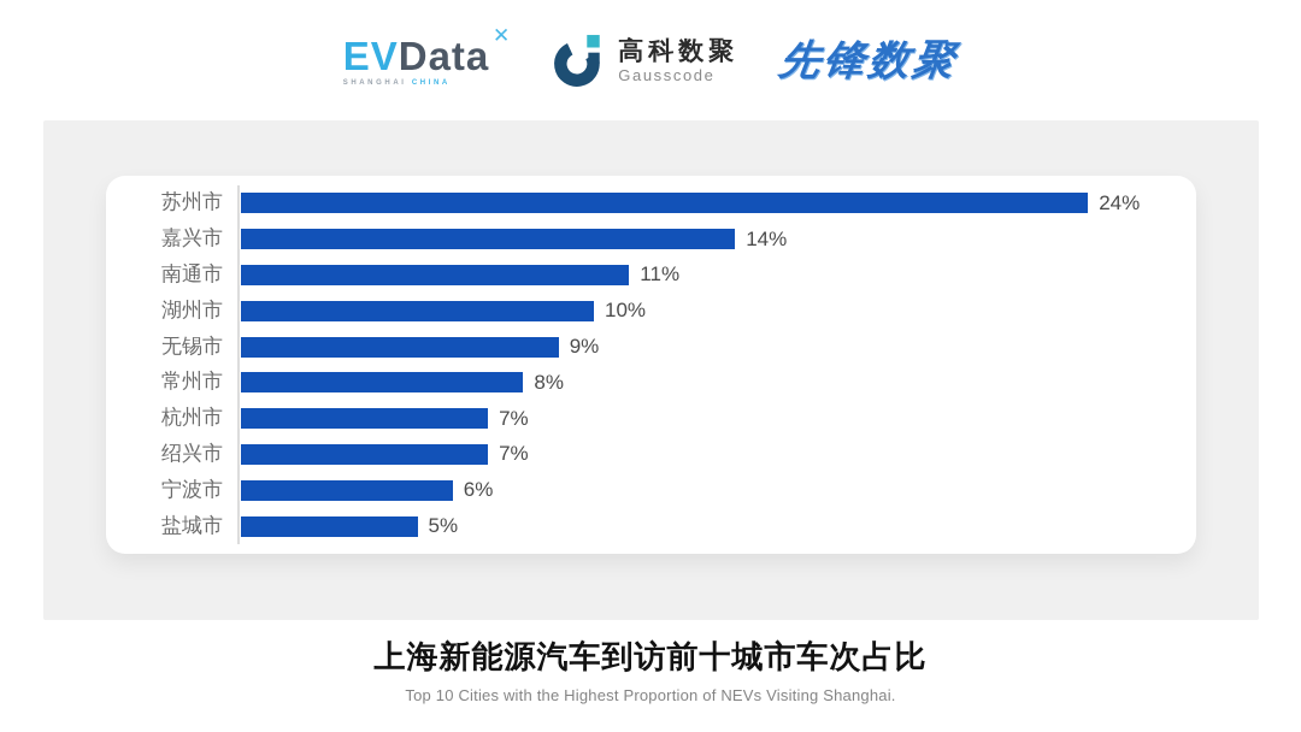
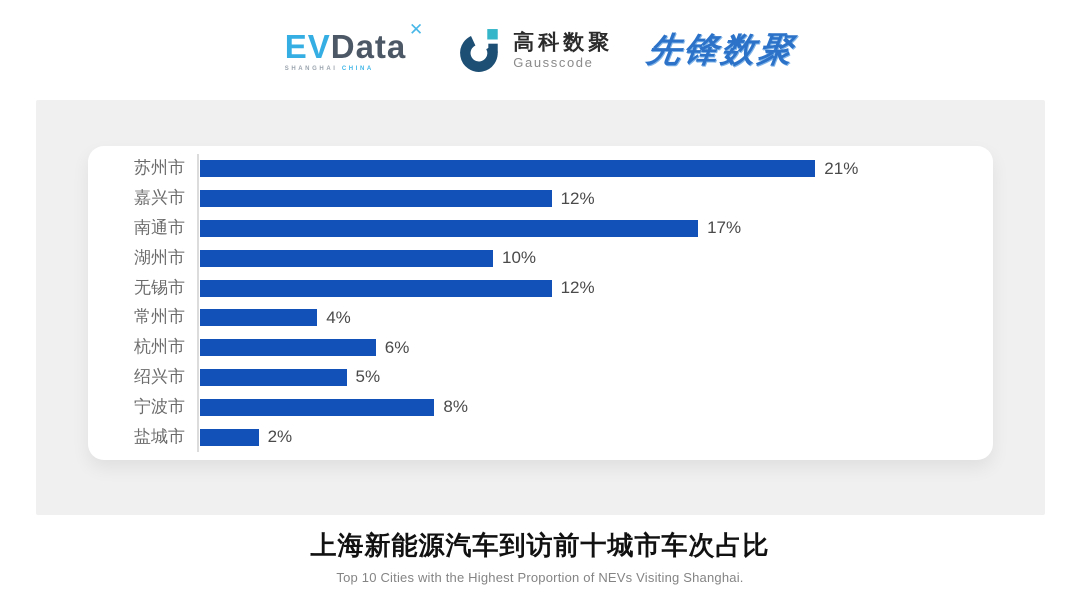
苏州市: 24% -> 21%
嘉兴市: 14% -> 12%
南通市: 11% -> 17%
无锡市: 9% -> 12%
常州市: 8% -> 4%
杭州市: 7% -> 6%
绍兴市: 7% -> 5%
宁波市: 6% -> 8%
盐城市: 5% -> 2%
